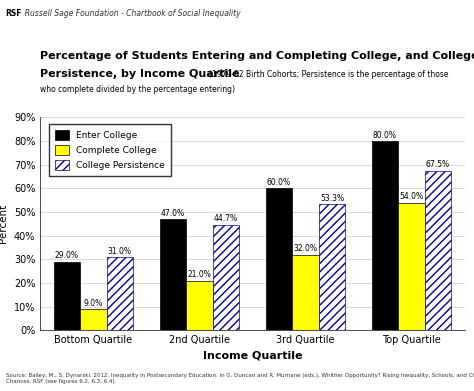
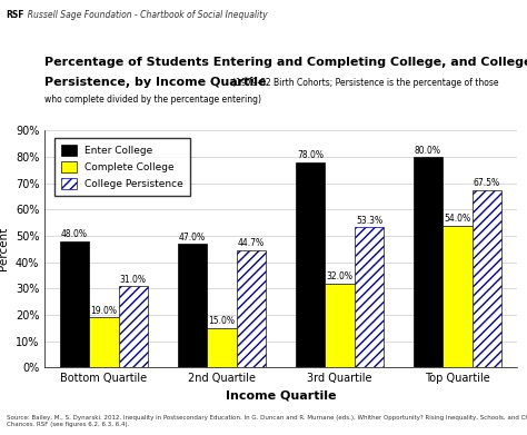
Enter College/Bottom Quartile: 29.0% -> 48.0%
Complete College/Bottom Quartile: 9.0% -> 19.0%
Complete College/2nd Quartile: 21.0% -> 15.0%
Enter College/3rd Quartile: 60.0% -> 78.0%
